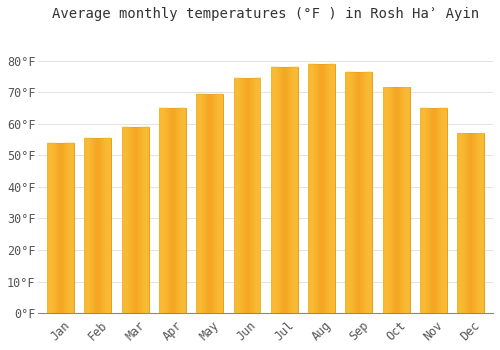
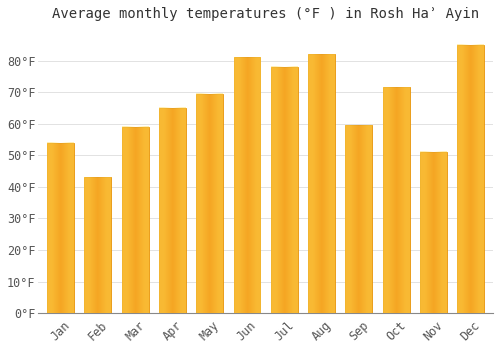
Feb: 55.5°F -> 43.0°F
Jun: 74.5°F -> 81.0°F
Aug: 79.0°F -> 82.0°F
Sep: 76.5°F -> 59.5°F
Nov: 65.0°F -> 51.0°F
Dec: 57.0°F -> 85.0°F
